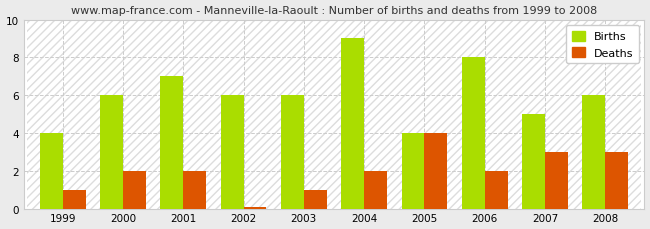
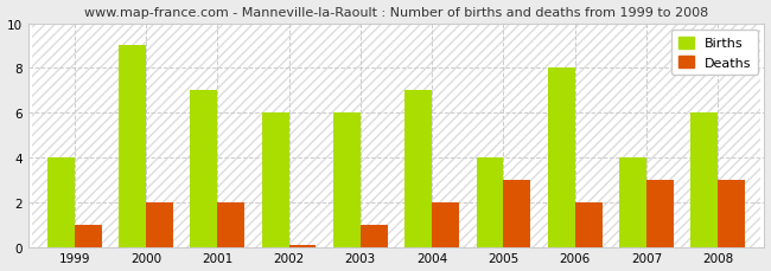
Births/2000: 6 -> 9
Births/2004: 9 -> 7
Deaths/2005: 4.0 -> 3.0
Births/2007: 5 -> 4
